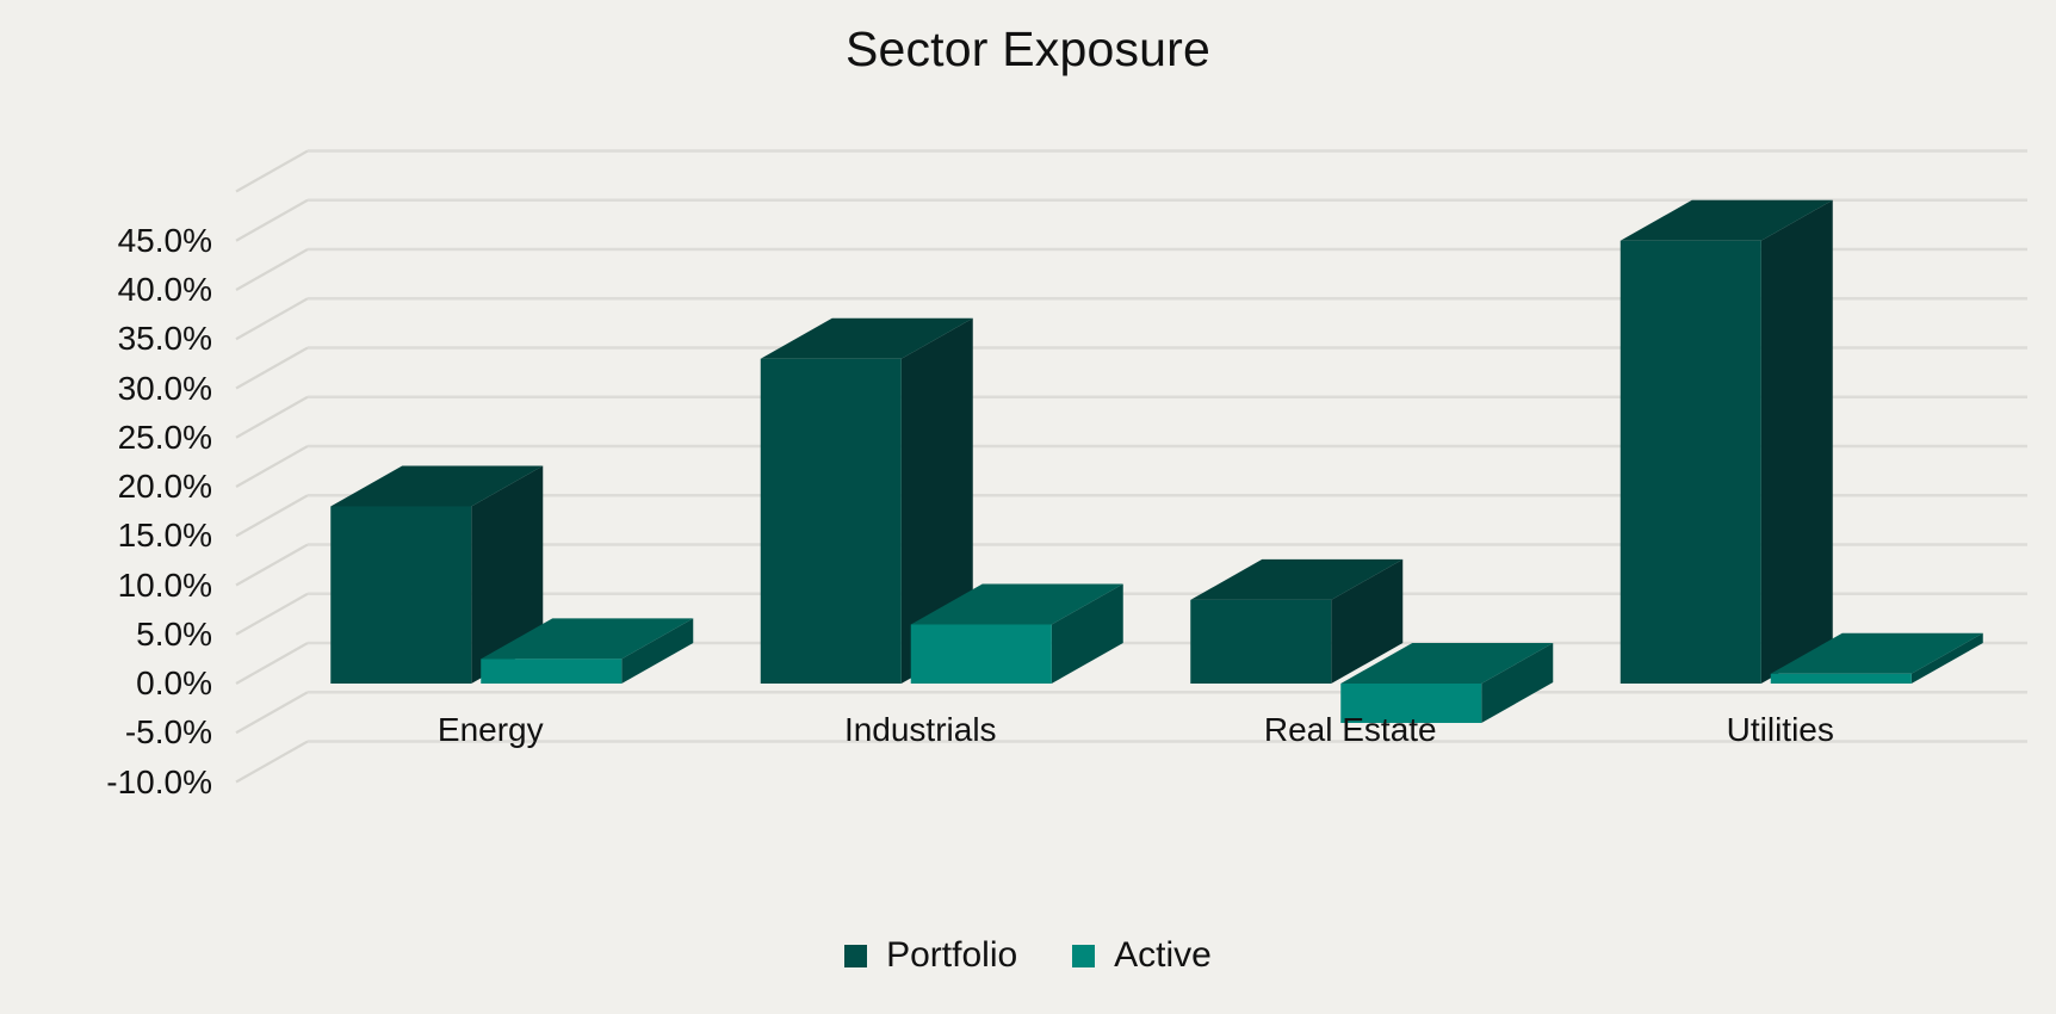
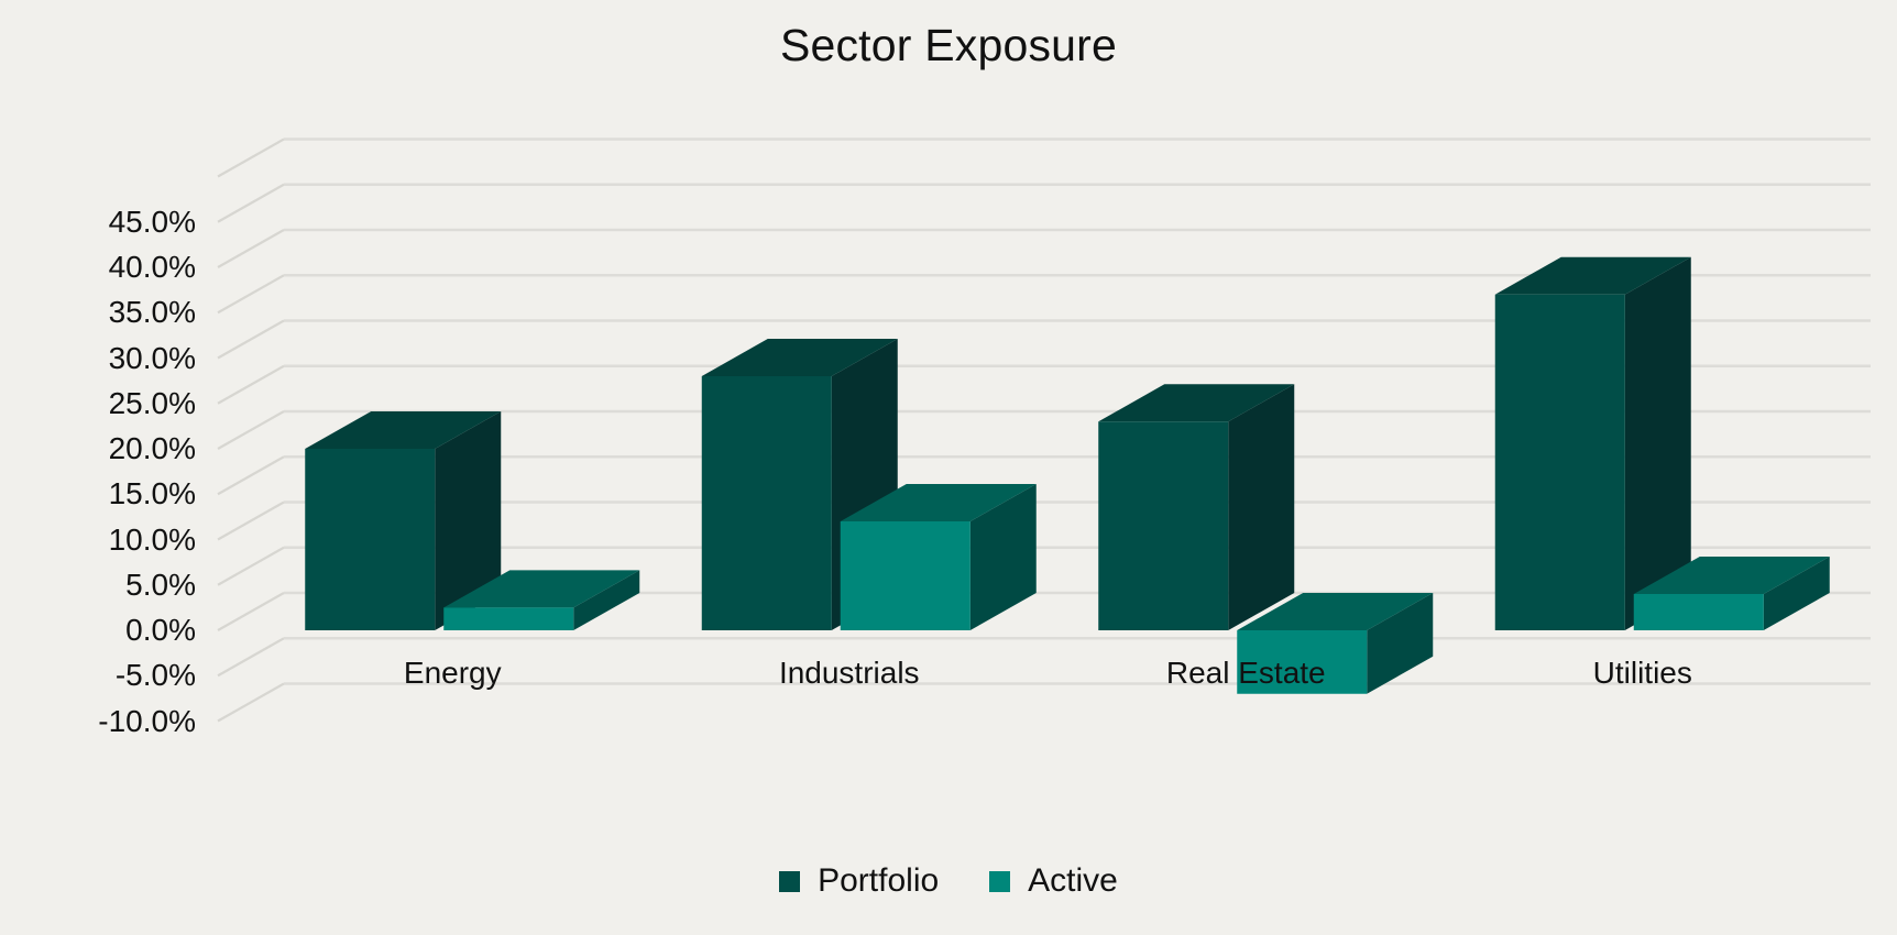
Portfolio/Energy: 18% -> 20%
Portfolio/Industrials: 33% -> 28%
Active/Industrials: 6% -> 12%
Portfolio/Real Estate: 8% -> 23%
Active/Real Estate: -4% -> -7%
Portfolio/Utilities: 45% -> 37%
Active/Utilities: 1% -> 4%
